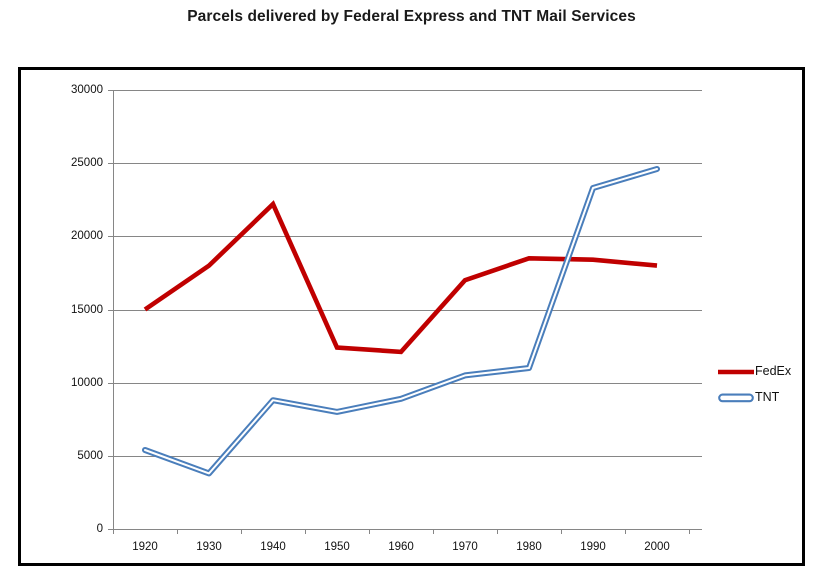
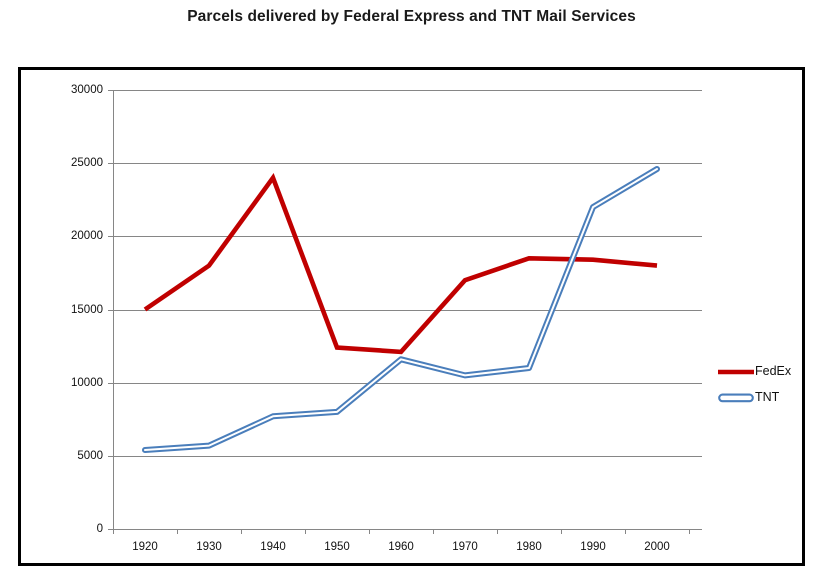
TNT/1930: 3800 -> 5700
FedEx/1940: 22200 -> 24000
TNT/1940: 8800 -> 7700
TNT/1960: 8900 -> 11600
TNT/1990: 23300 -> 22000
